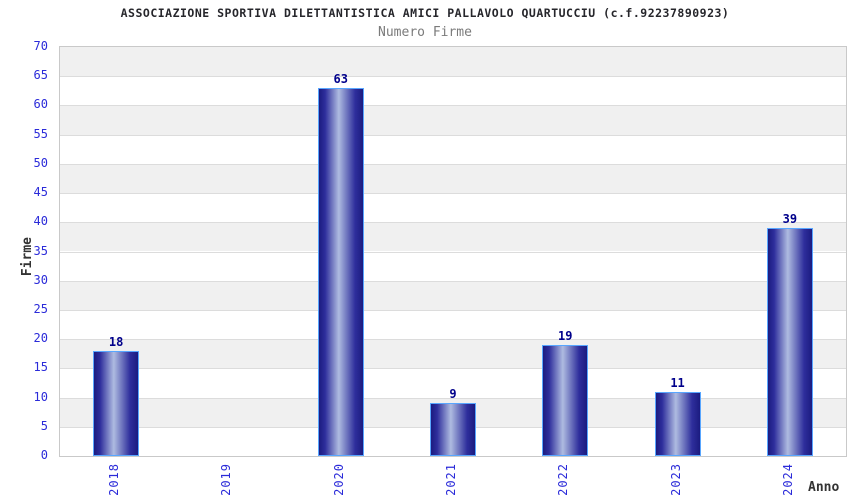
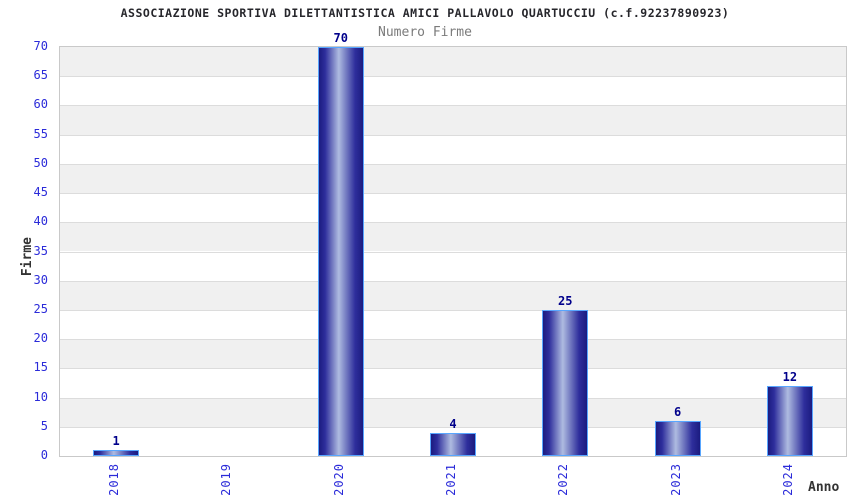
2018: 18 -> 1
2020: 63 -> 70
2021: 9 -> 4
2022: 19 -> 25
2023: 11 -> 6
2024: 39 -> 12
